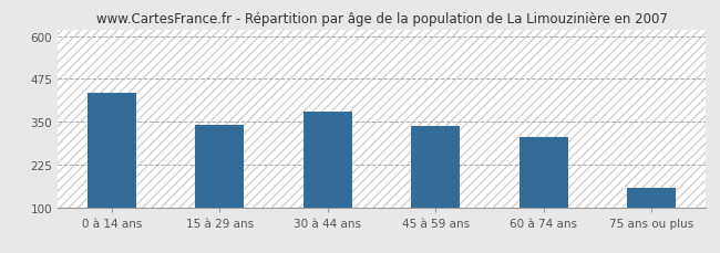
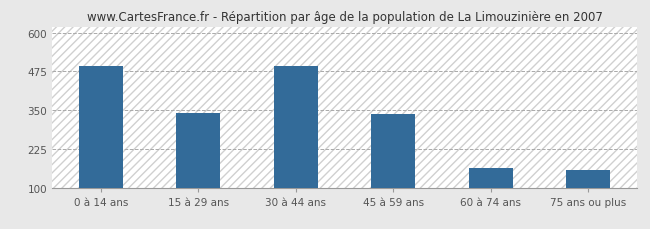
0 à 14 ans: 435 -> 493
30 à 44 ans: 380 -> 494
60 à 74 ans: 305 -> 163
